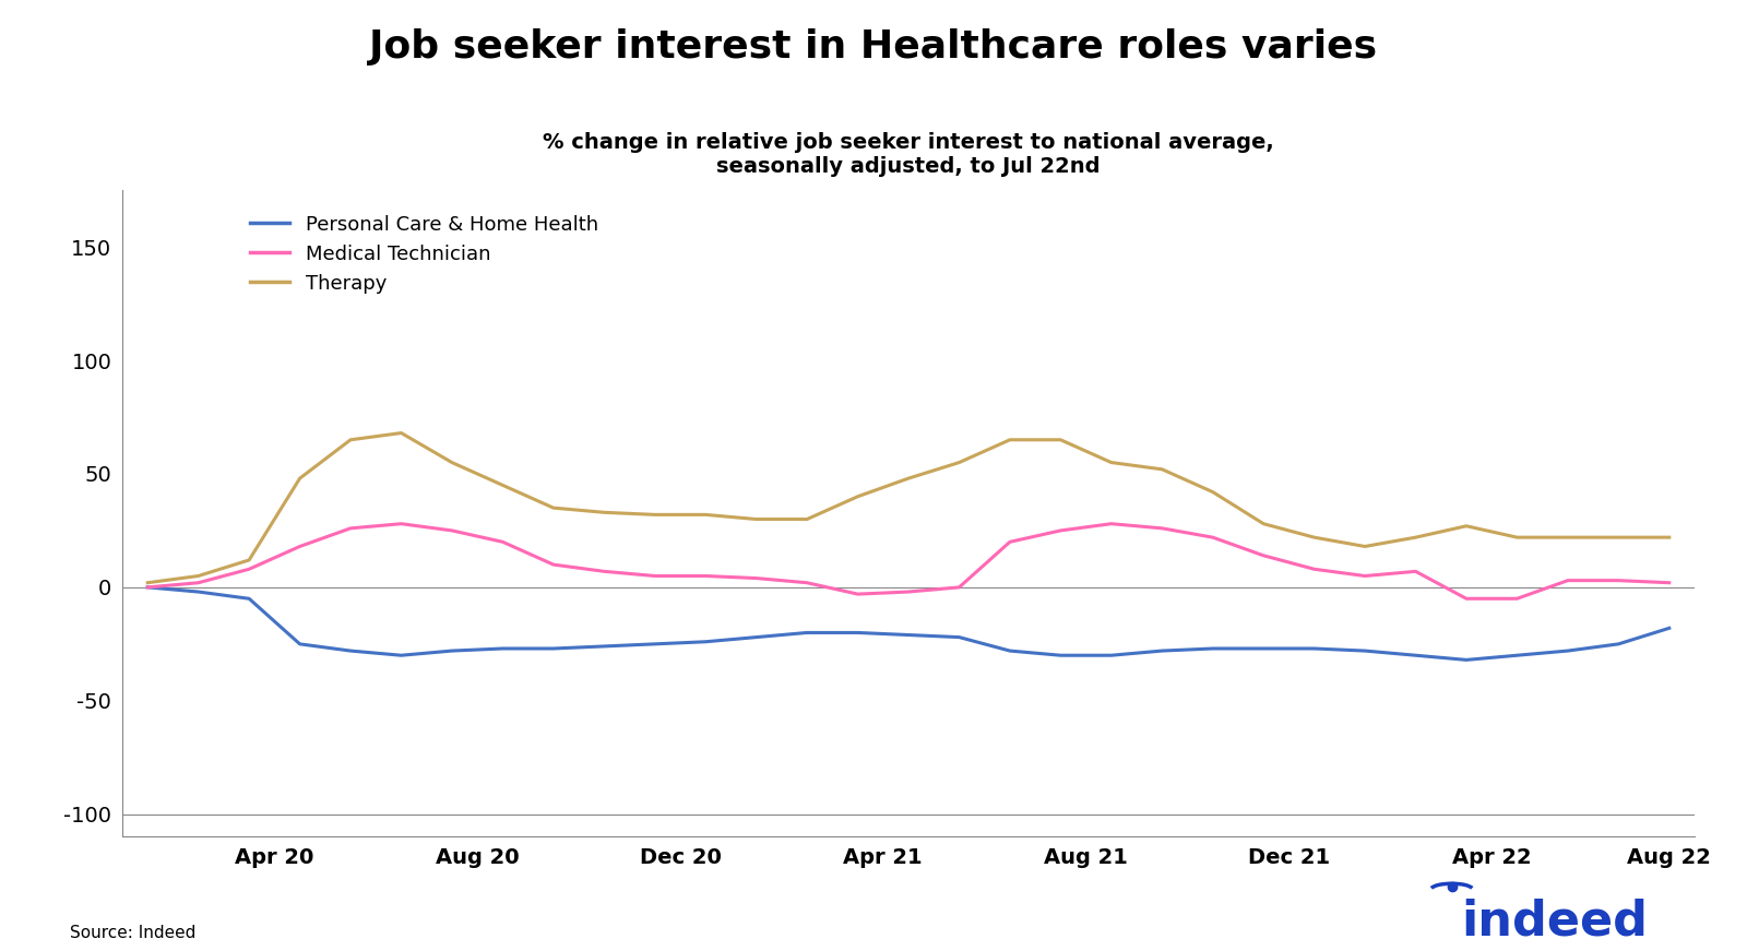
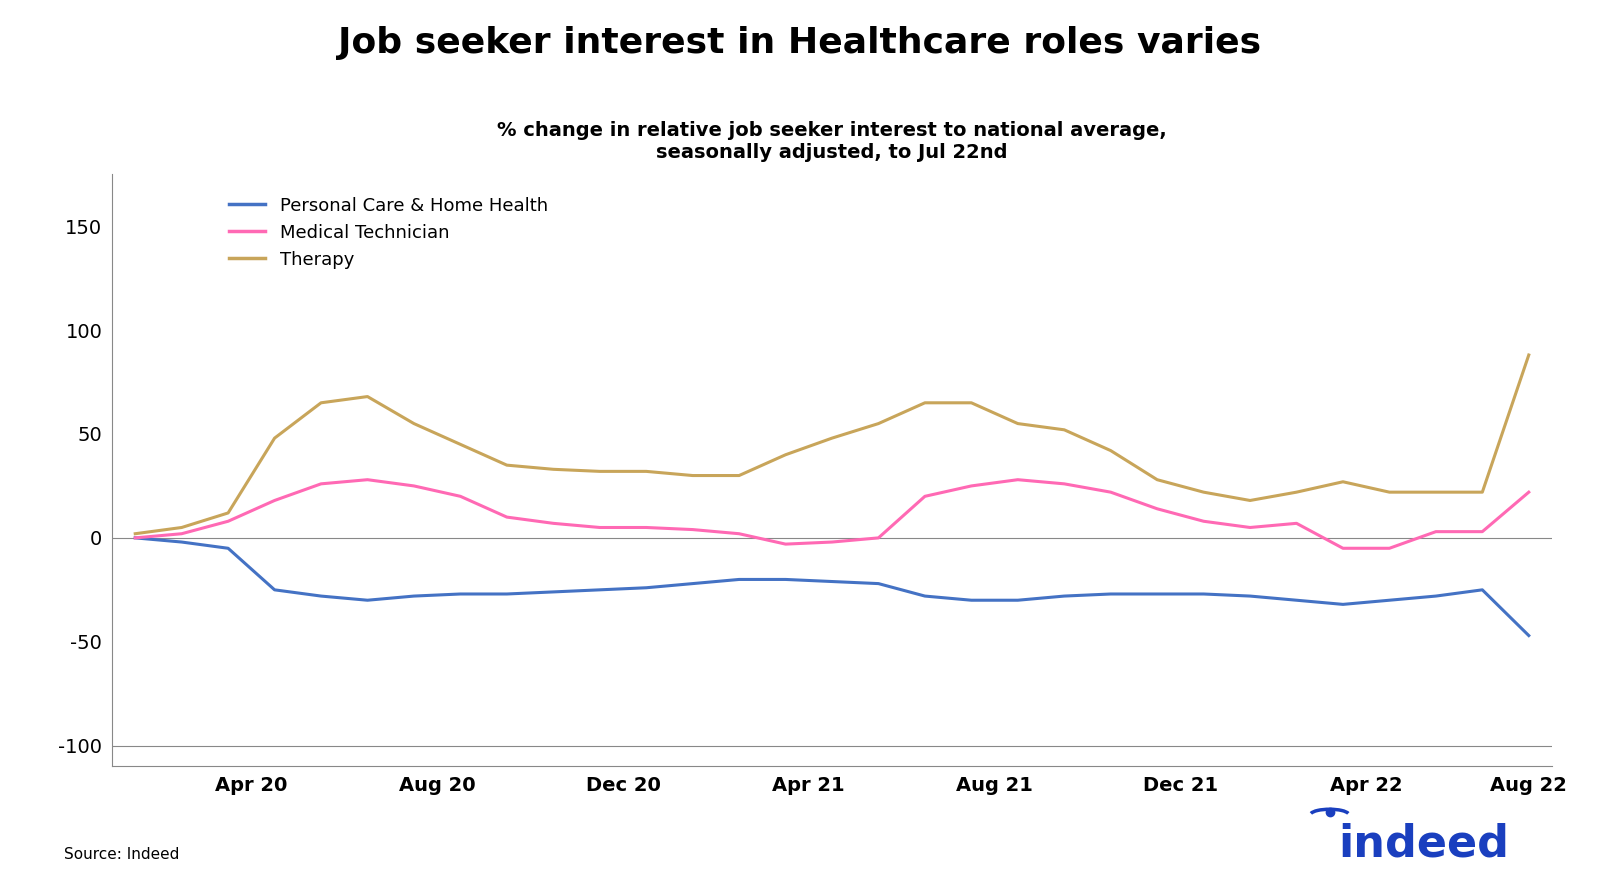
Personal Care & Home Health/Aug 22: -18 -> -47
Medical Technician/Aug 22: 2 -> 22
Therapy/Aug 22: 22 -> 88
